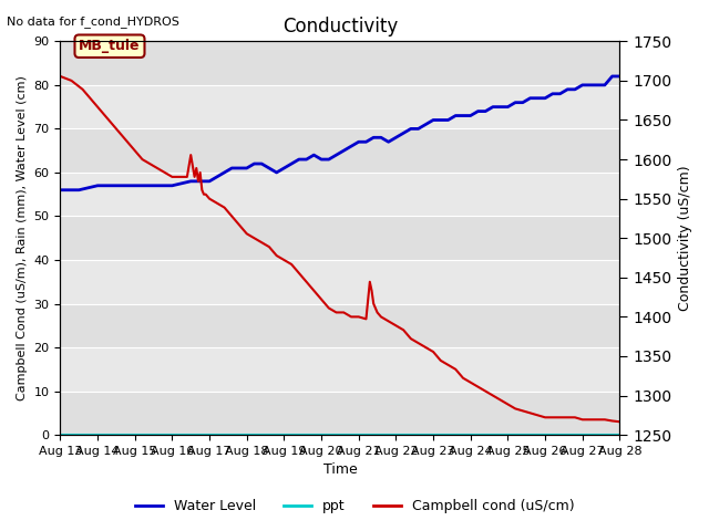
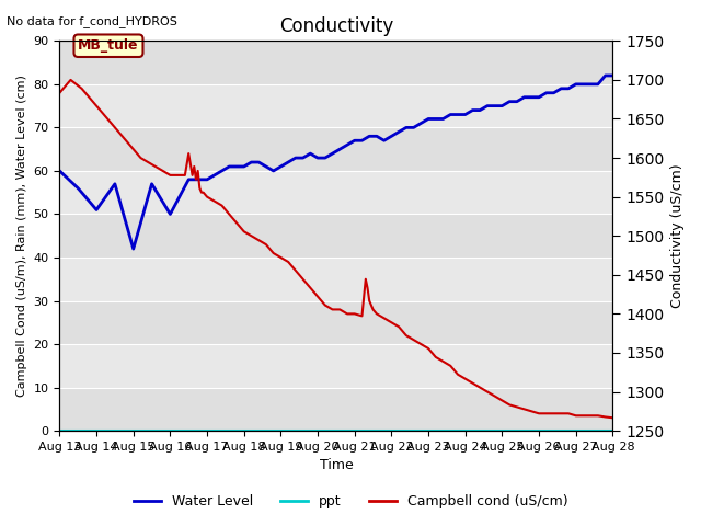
Water Level/Aug 13: 56 -> 60
Campbell cond (uS/cm)/Aug 13: 82.0 -> 78.0
Water Level/Aug 14: 57 -> 51
Water Level/Aug 15: 57 -> 42
Water Level/Aug 16: 57 -> 50
